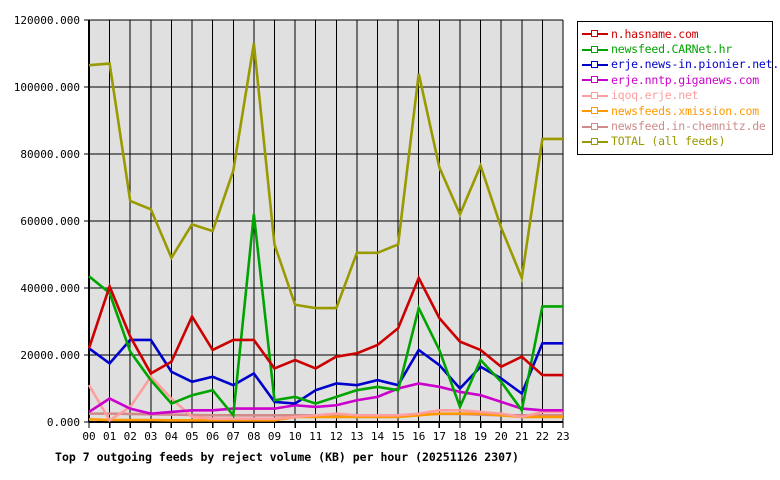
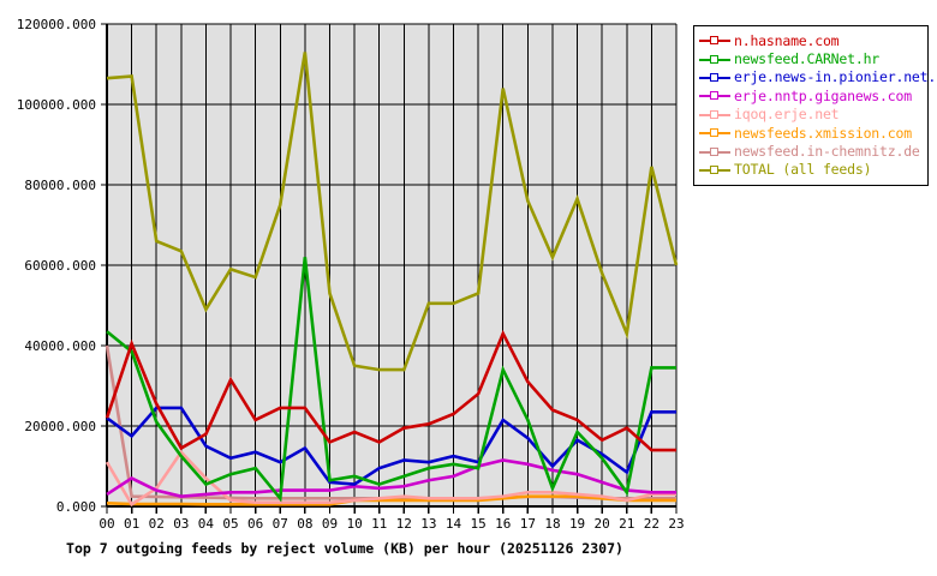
newsfeed.in-chemnitz.de/00: 2000 -> 40000
TOTAL (all feeds)/23: 84000 -> 60000
